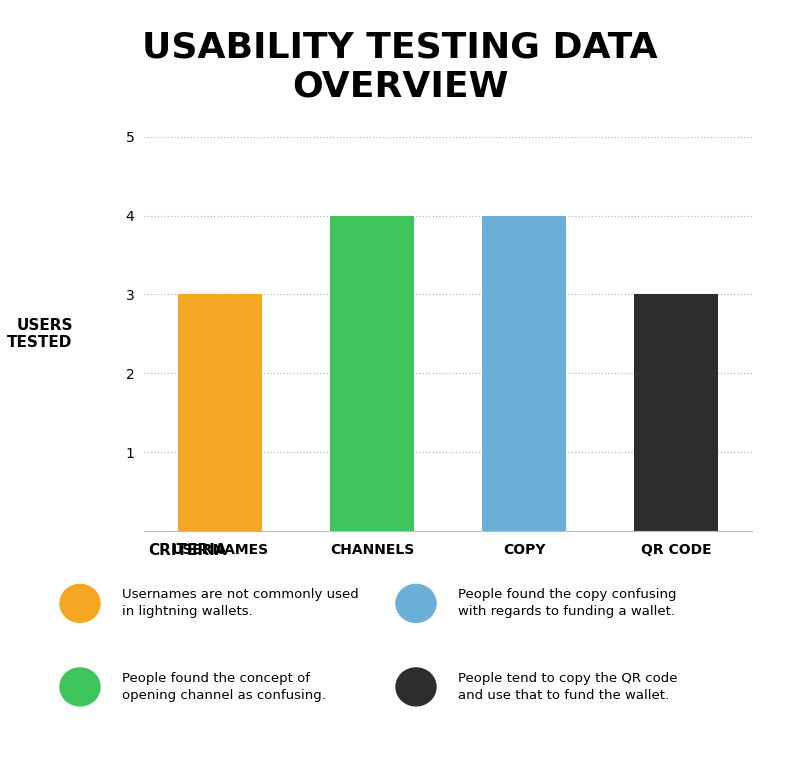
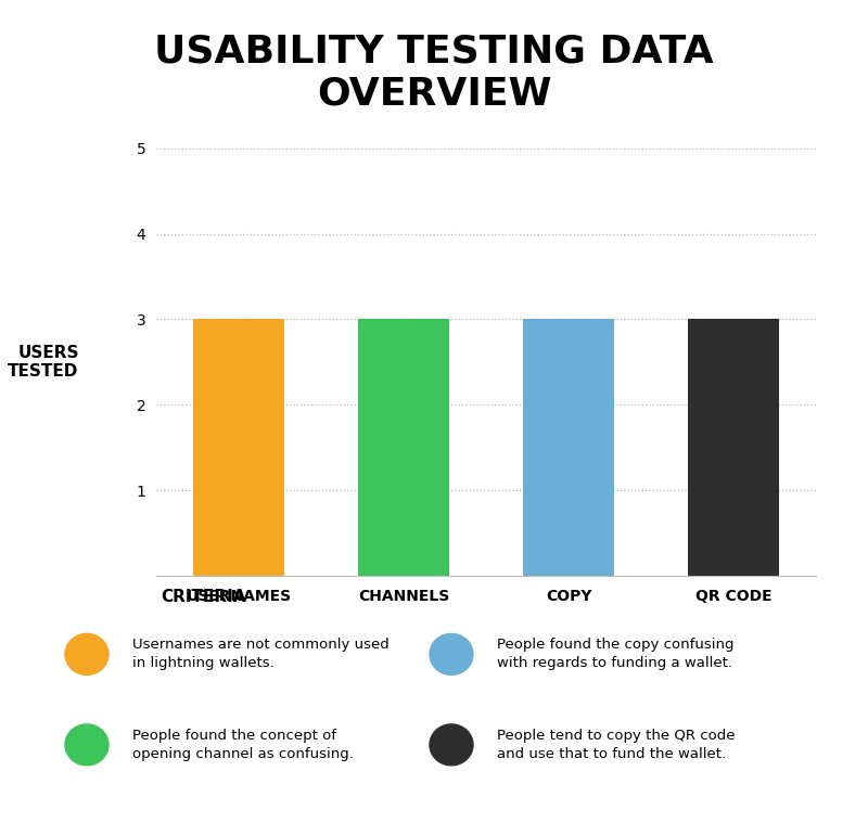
CHANNELS: 4 -> 3
COPY: 4 -> 3
